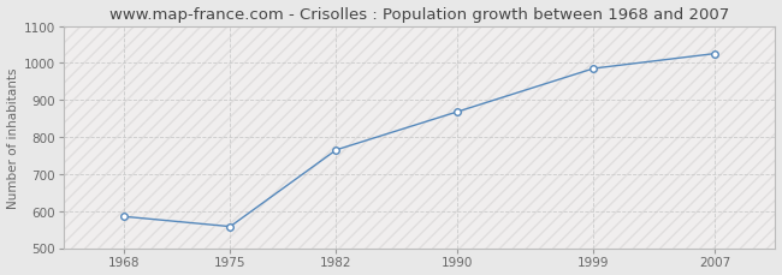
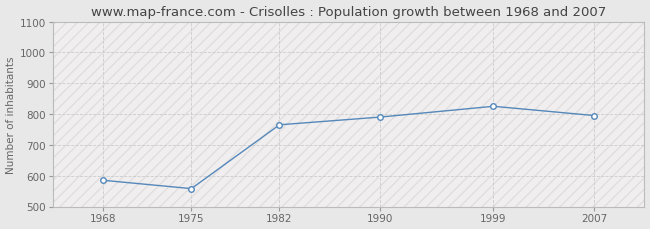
1990: 868 -> 790
1999: 985 -> 825
2007: 1025 -> 795
